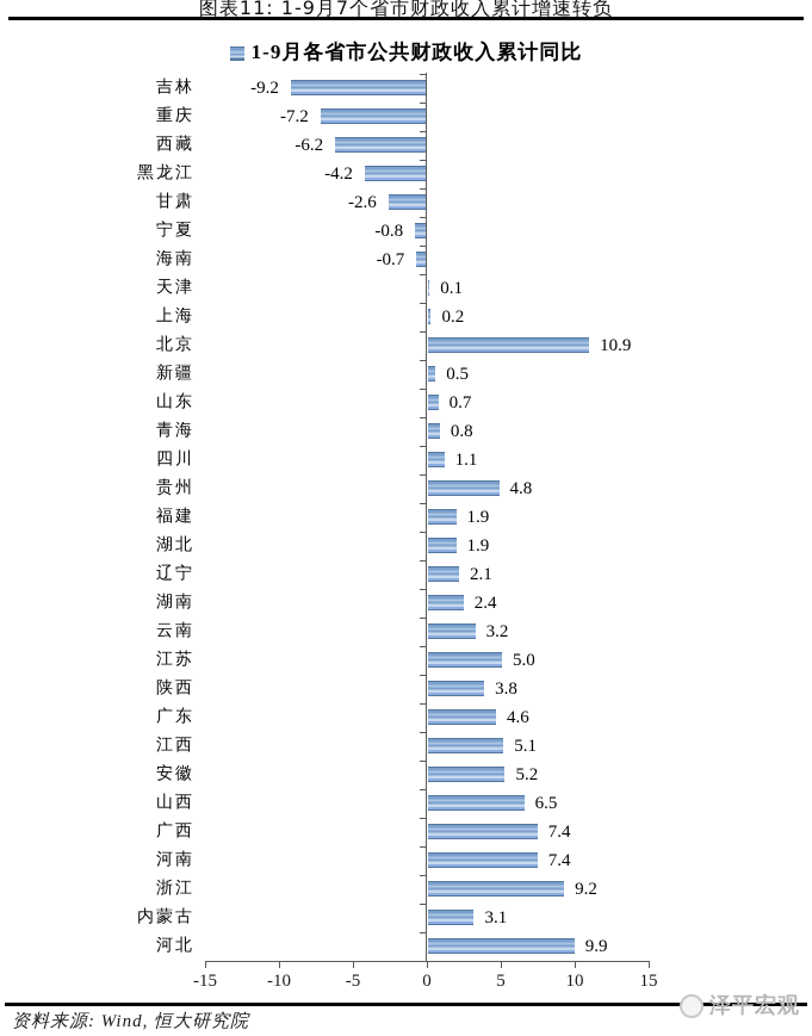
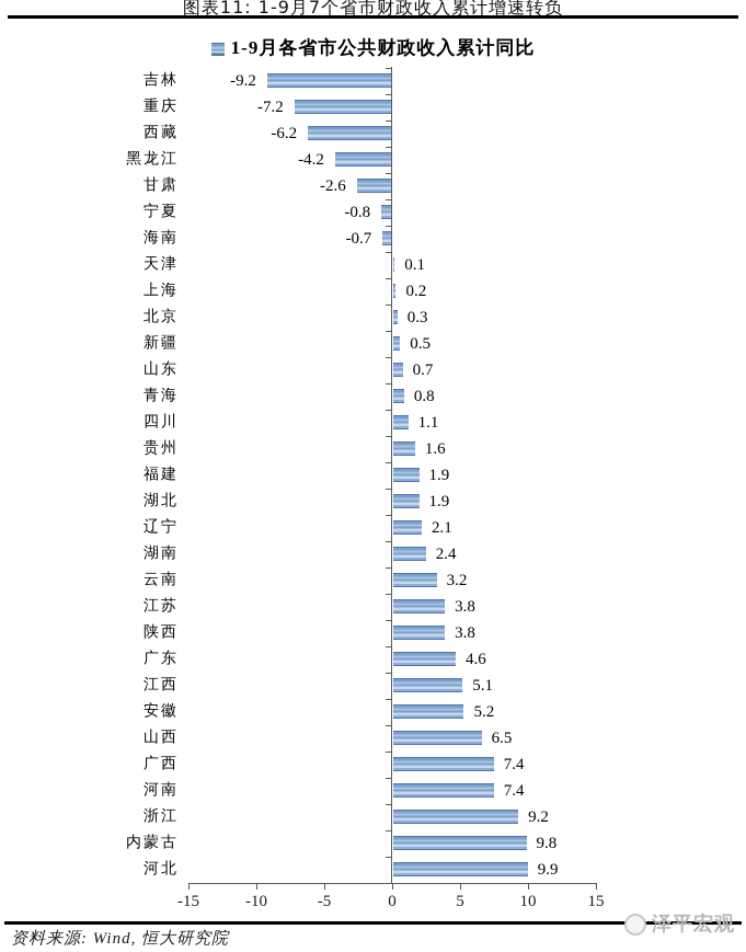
北京: 10.9 -> 0.3
贵州: 4.8 -> 1.6
江苏: 5.0 -> 3.8
内蒙古: 3.1 -> 9.8
